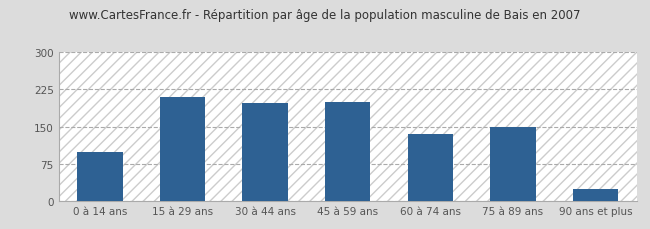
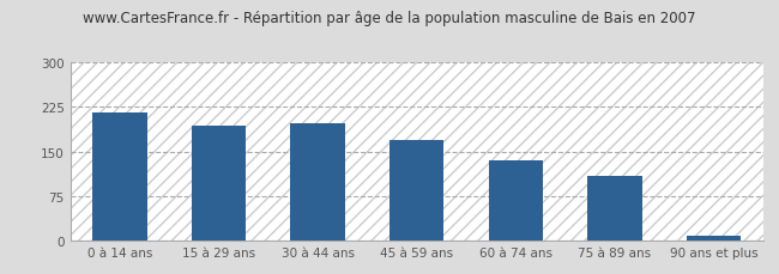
0 à 14 ans: 100 -> 215
15 à 29 ans: 210 -> 193
45 à 59 ans: 200 -> 170
75 à 89 ans: 150 -> 110
90 ans et plus: 25 -> 8
